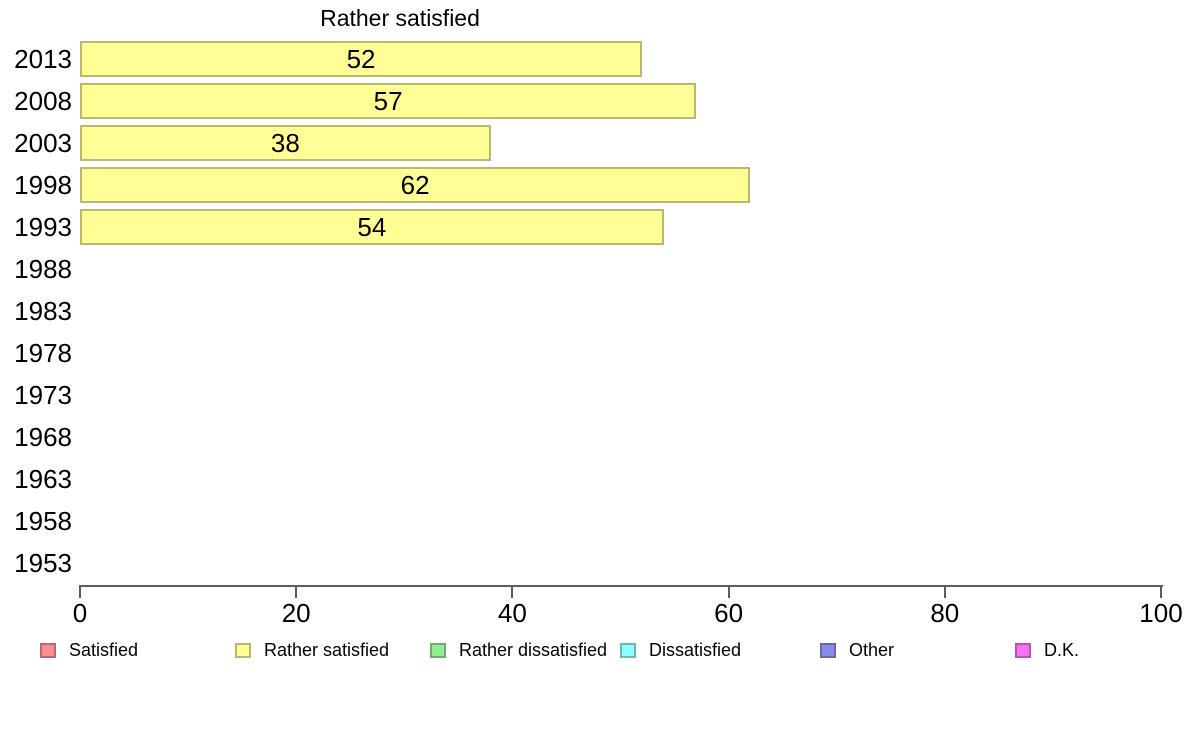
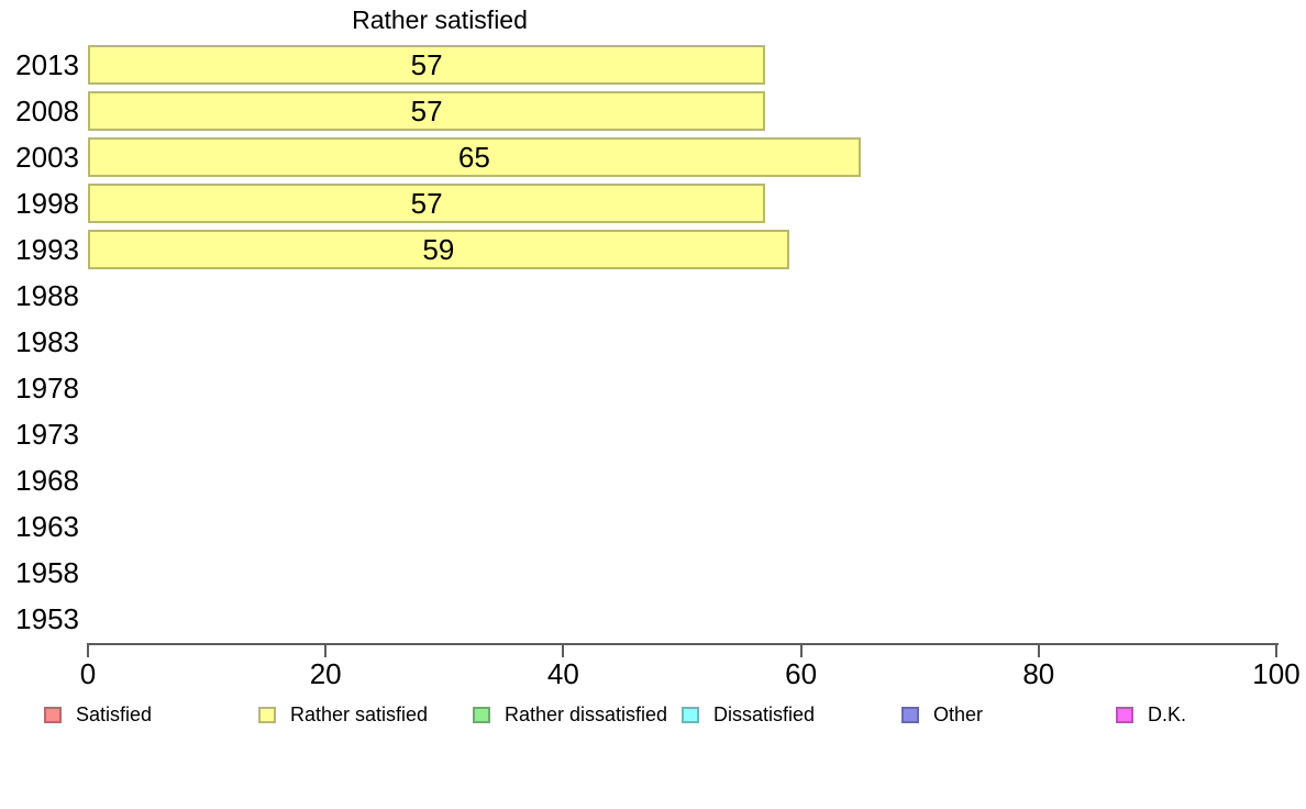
2013: 52 -> 57
2003: 38 -> 65
1998: 62 -> 57
1993: 54 -> 59
